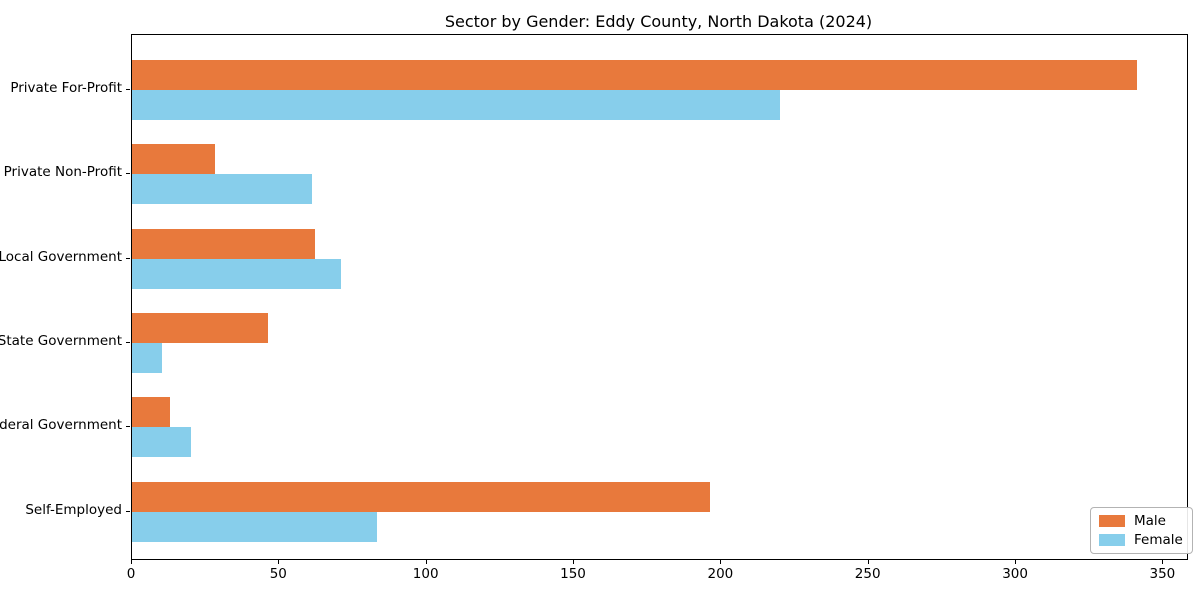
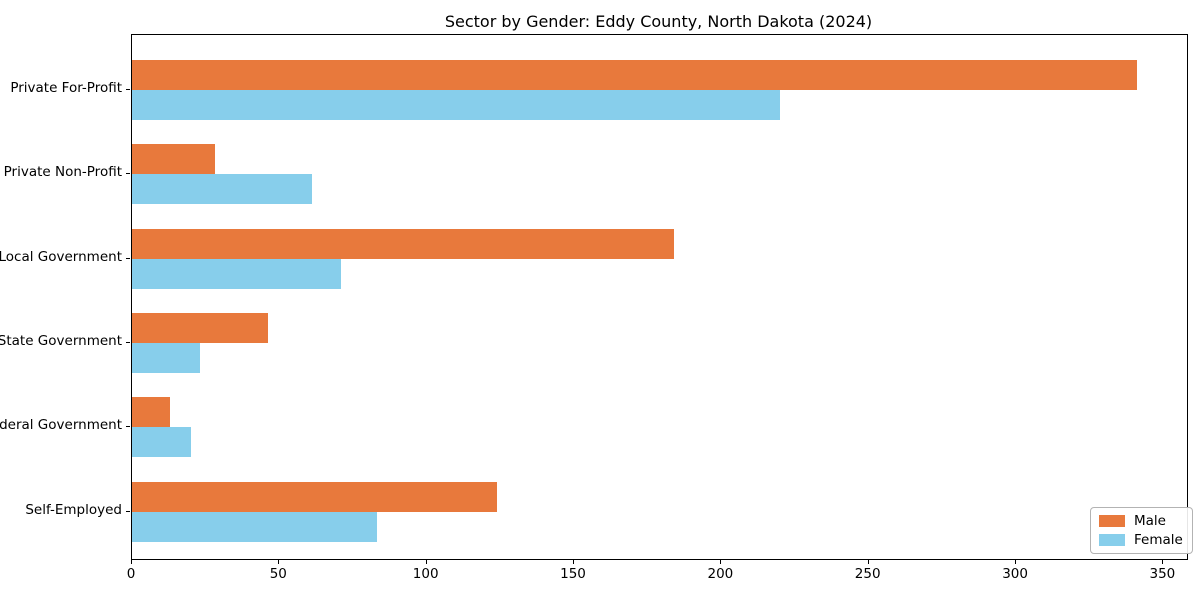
Male/Local Government: 62 -> 184
Female/State Government: 10 -> 23
Male/Self-Employed: 196 -> 124
